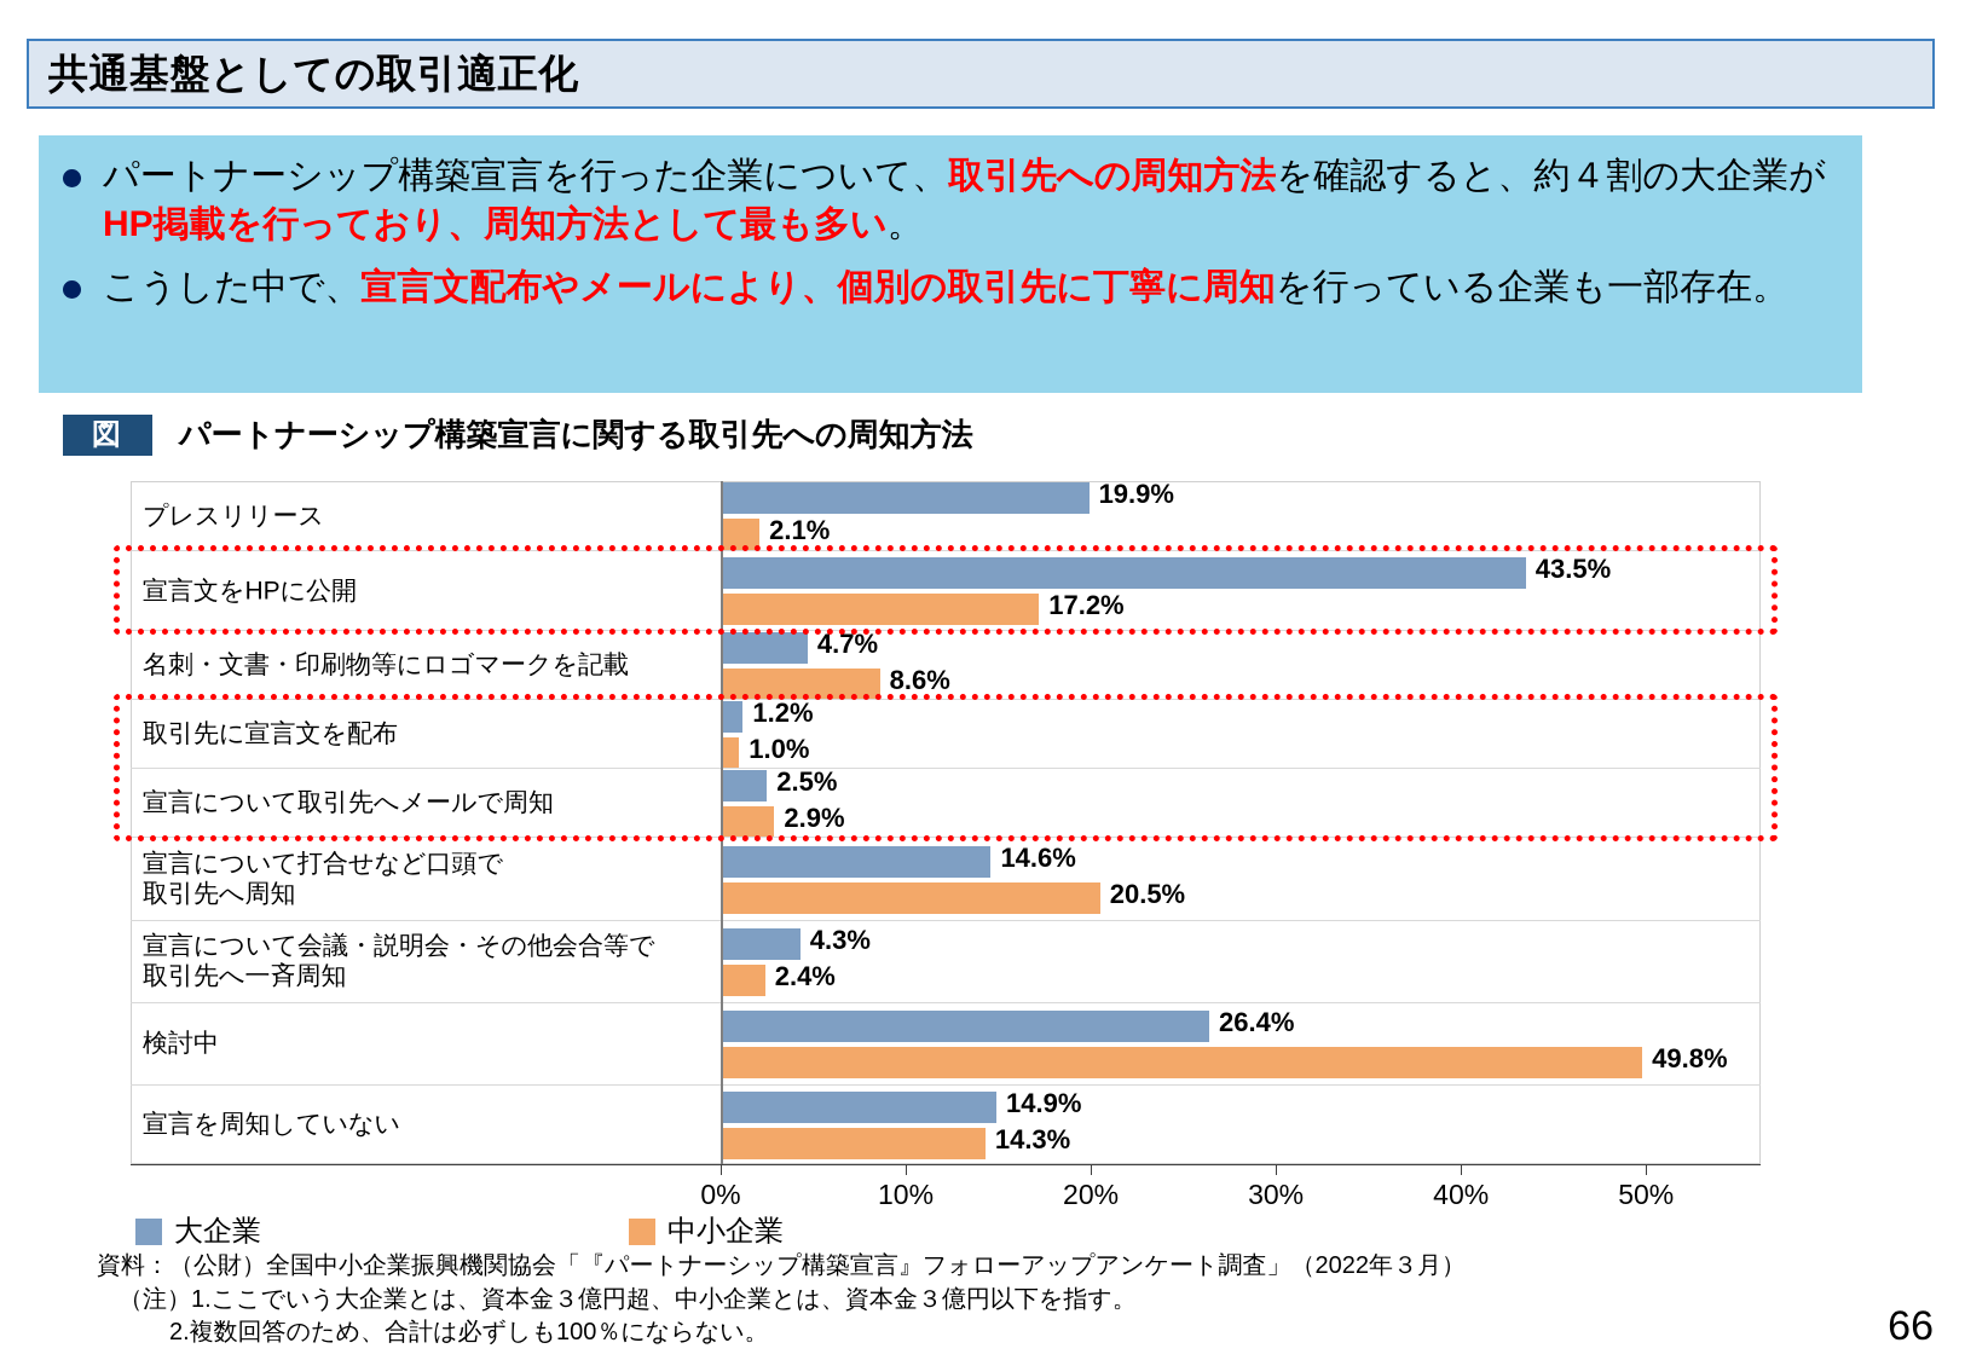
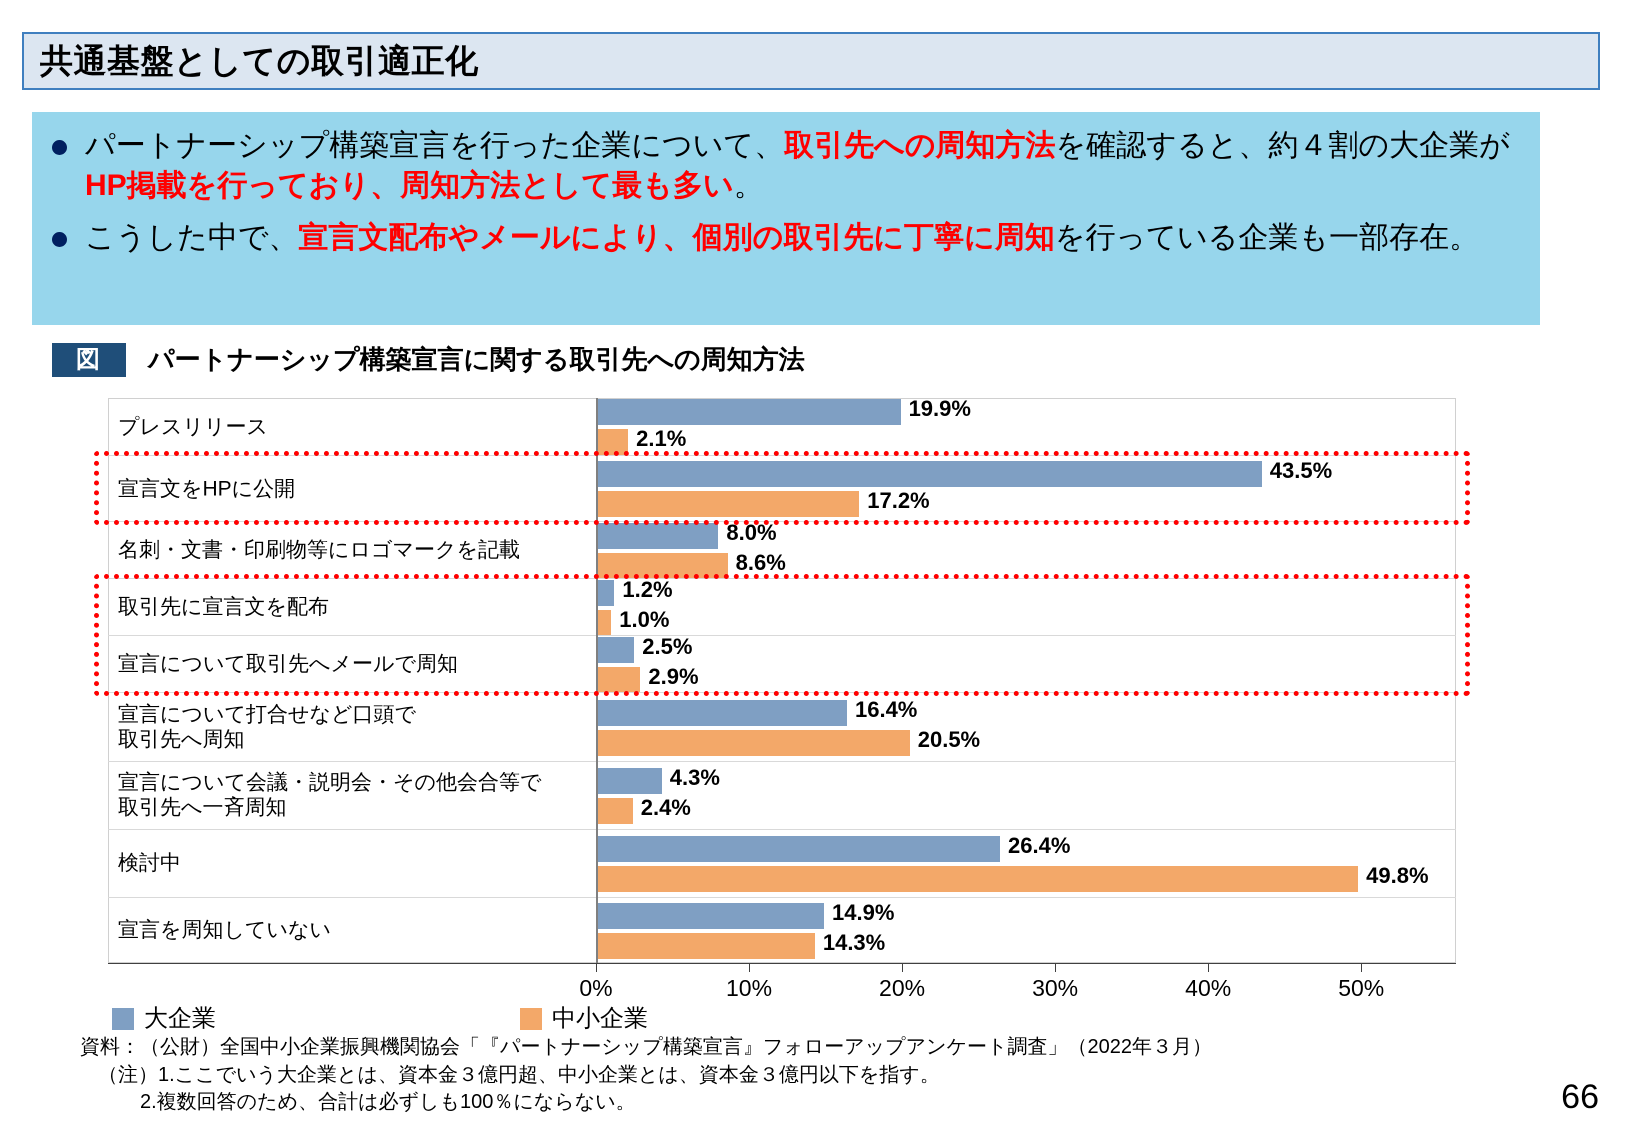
大企業/名刺・文書・印刷物等にロゴマークを記載: 4.7% -> 8.0%
大企業/宣言について打合せなど口頭で 取引先へ周知: 14.6% -> 16.4%
